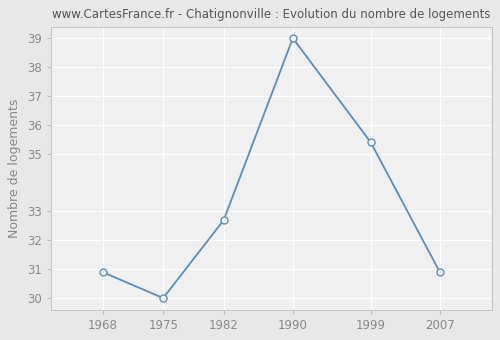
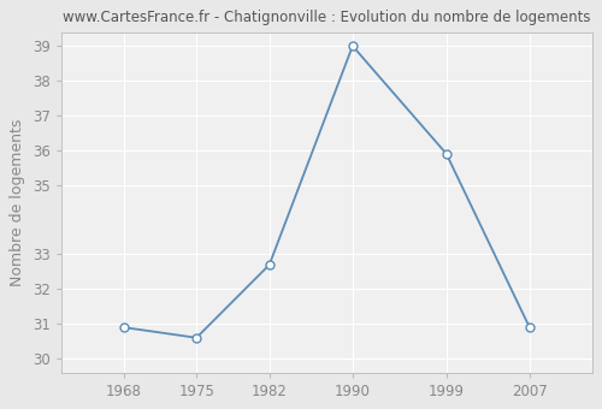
1975: 30.0 -> 30.6
1999: 35.4 -> 35.9
